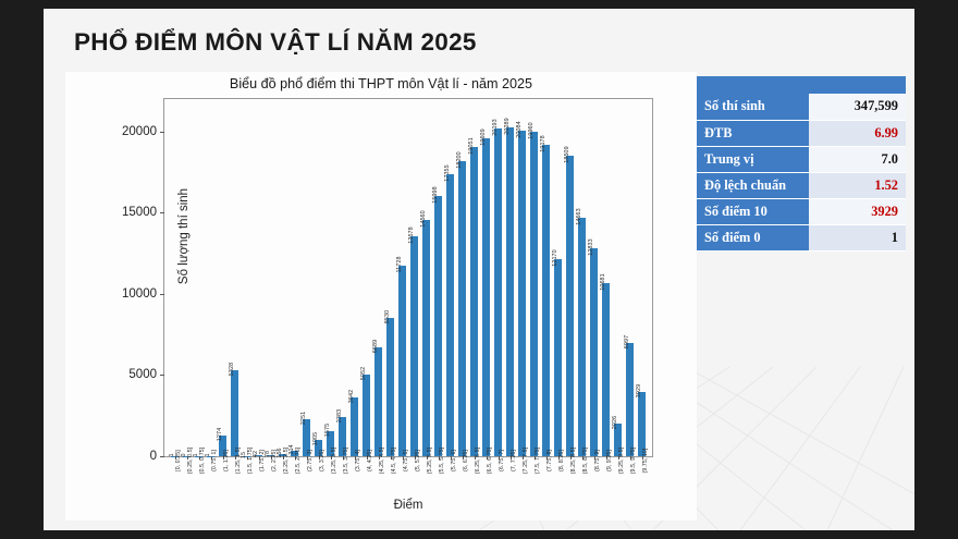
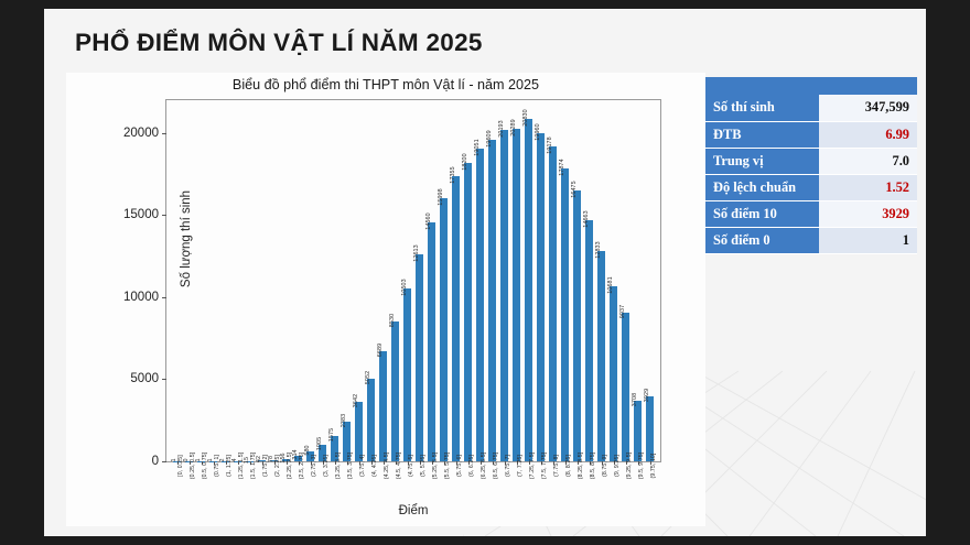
(1, 1.25]: 1274 -> 2
(1.25, 1.5]: 5328 -> 4
(2.75, 3]: 2251 -> 580
(4.75, 5]: 11728 -> 10503
(5, 5.25]: 13578 -> 12613
(7.25, 7.5]: 20084 -> 20830
(8, 8.25]: 12170 -> 17874
(8.25, 8.5]: 18509 -> 16475
(9.25, 9.5]: 2026 -> 9037
(9.5, 9.75]: 6997 -> 3708
